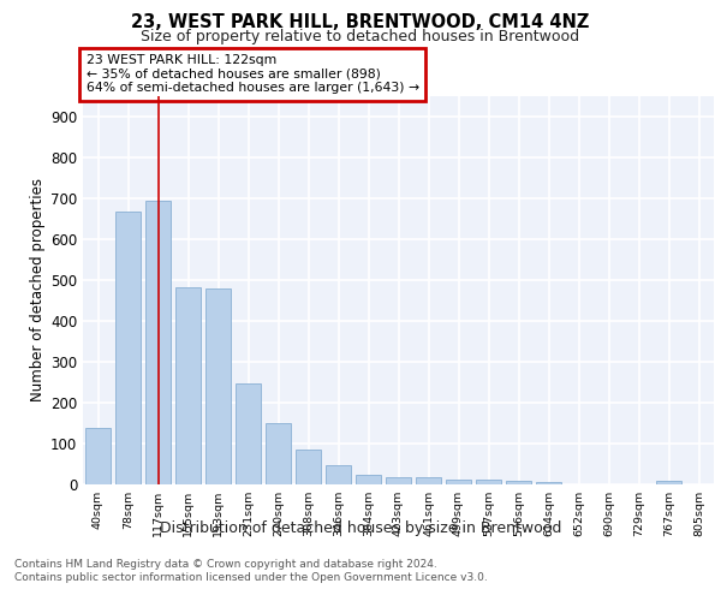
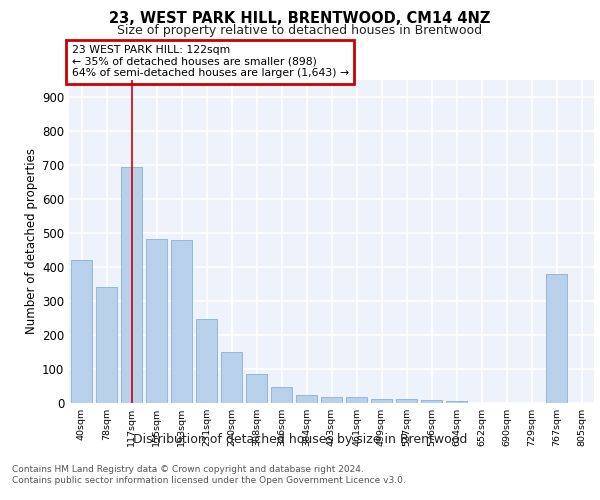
40sqm: 138 -> 420
78sqm: 668 -> 340
767sqm: 8 -> 380
